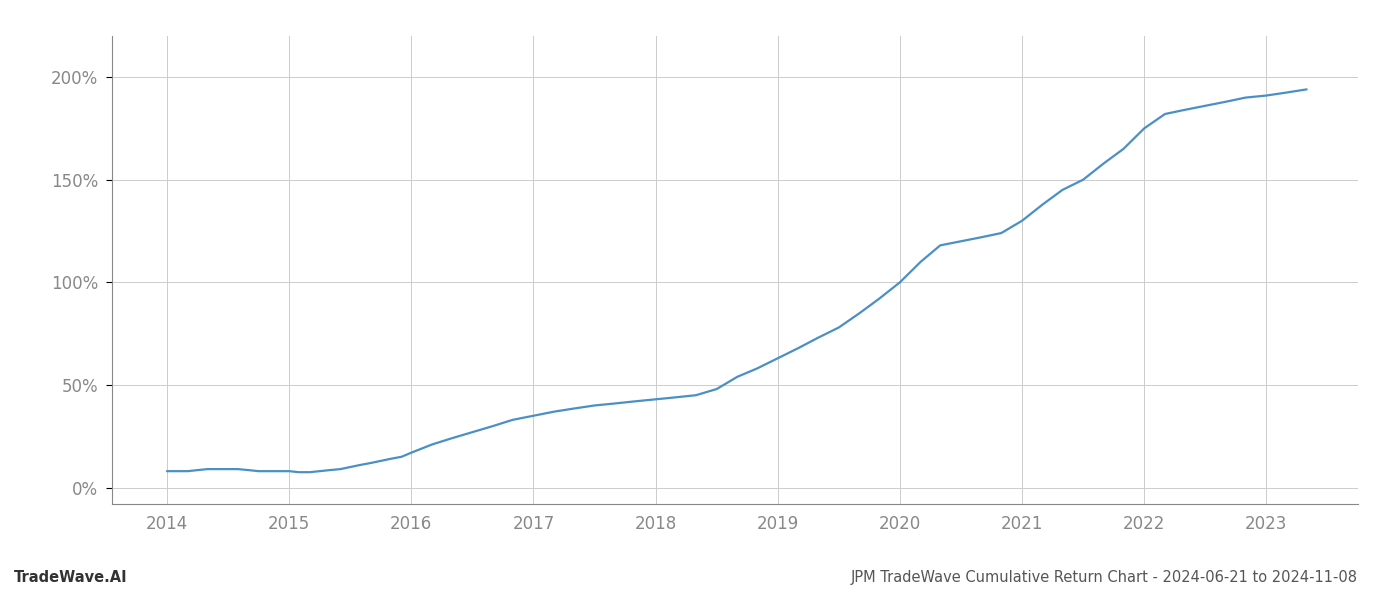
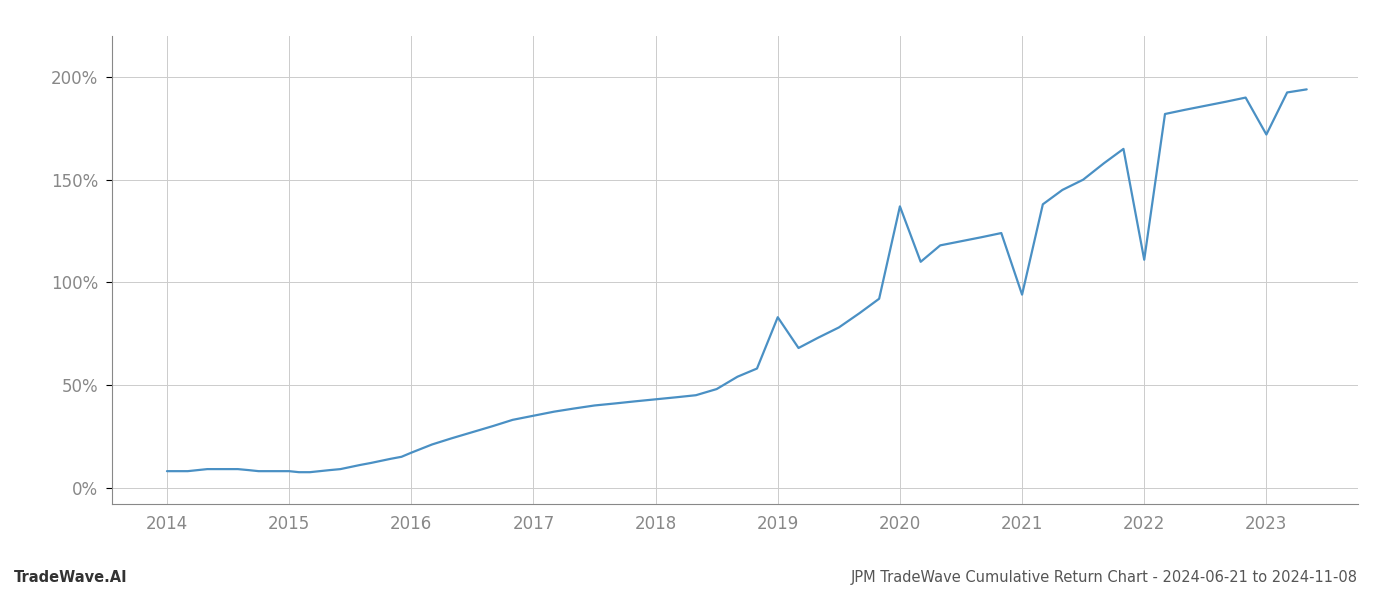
2019: 63.0% -> 83.0%
2020: 100.0% -> 137.0%
2021: 130.0% -> 94.0%
2022: 175.0% -> 111.0%
2023: 191.0% -> 172.0%
